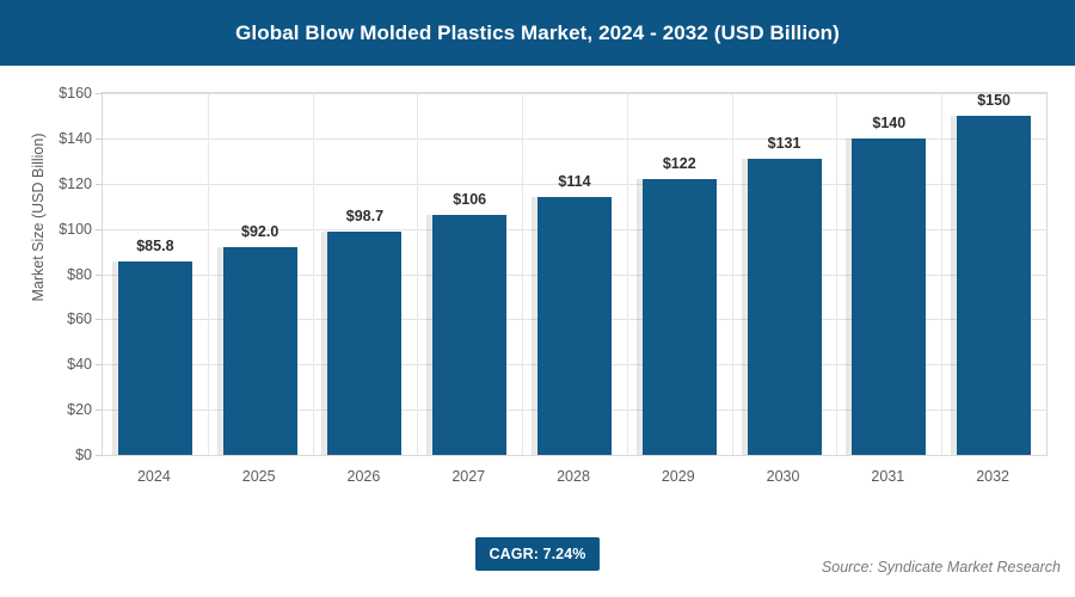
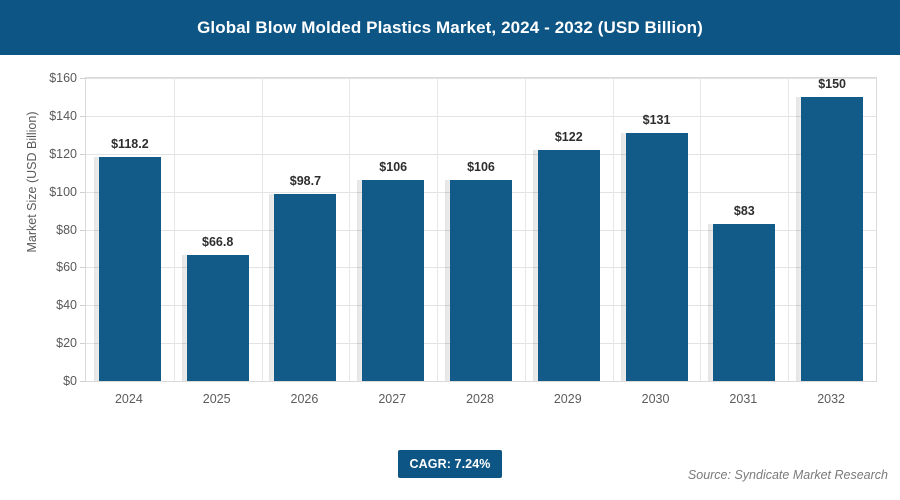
2024: $85.8 -> $118.2
2025: $92.0 -> $66.8
2028: $114 -> $106
2031: $140 -> $83
